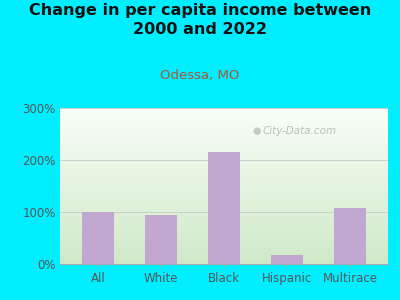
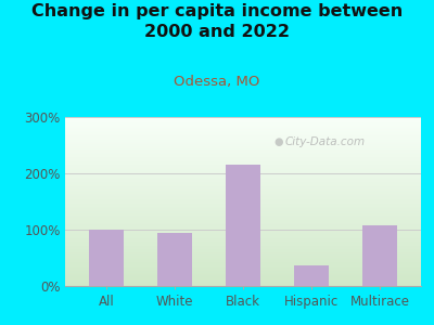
Hispanic: 18% -> 36%
